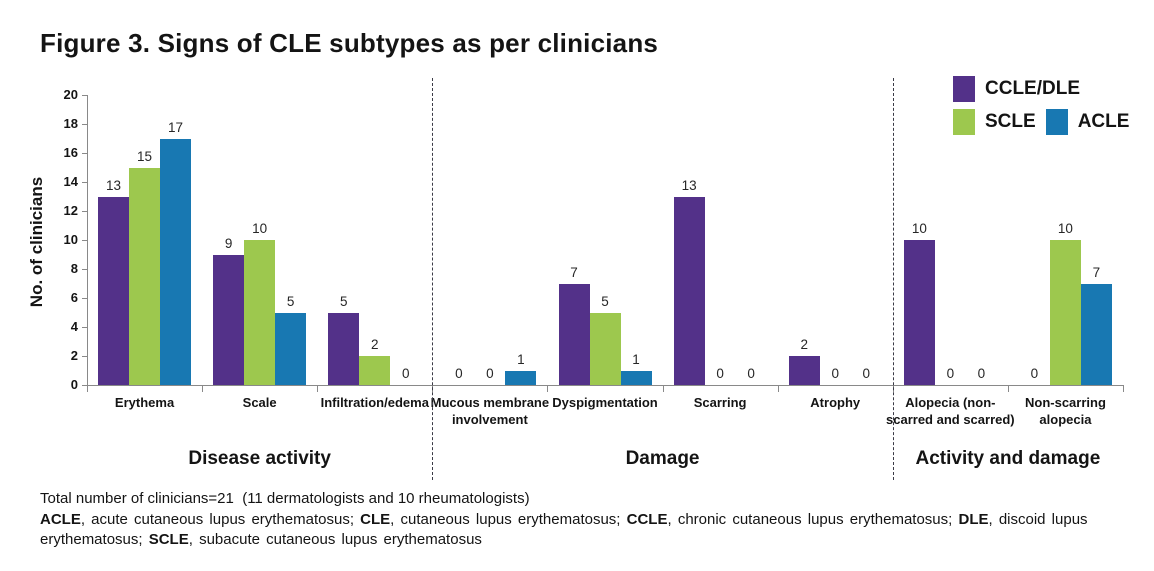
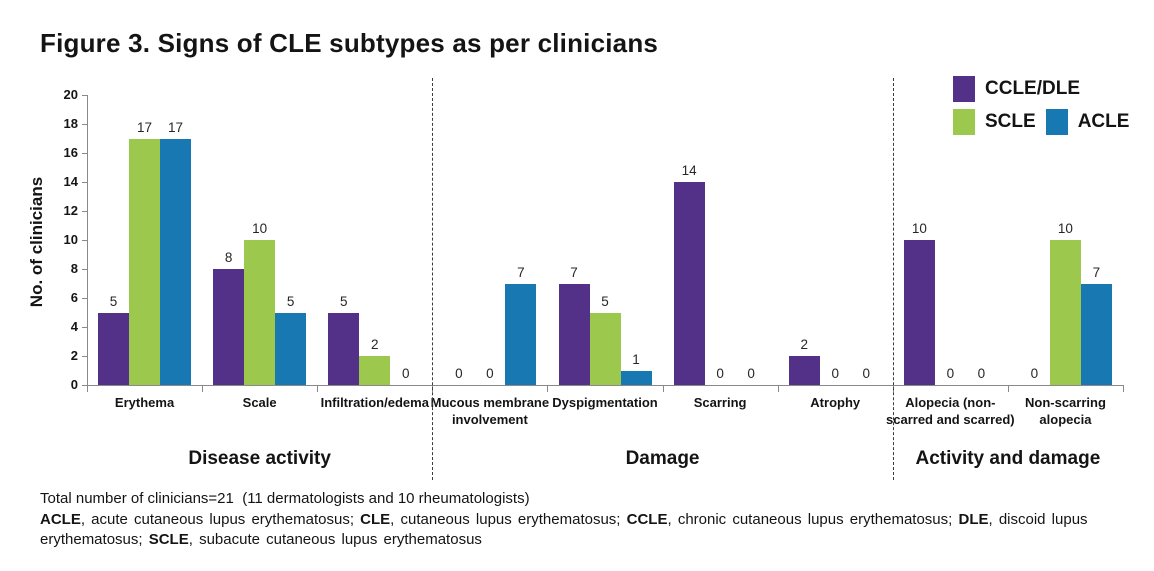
CCLE/DLE/Erythema: 13 -> 5
SCLE/Erythema: 15 -> 17
CCLE/DLE/Scale: 9 -> 8
ACLE/Mucous membrane involvement: 1 -> 7
CCLE/DLE/Scarring: 13 -> 14
